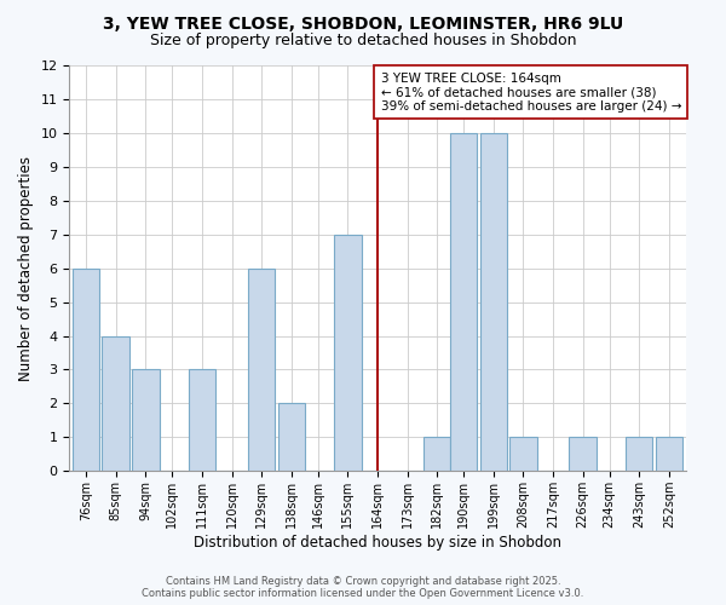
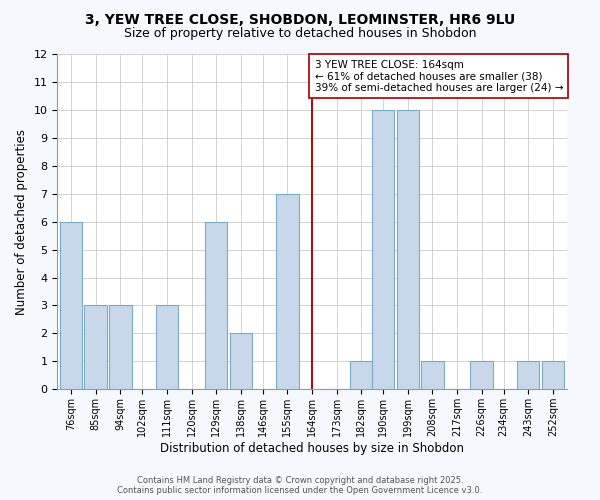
85sqm: 4 -> 3
